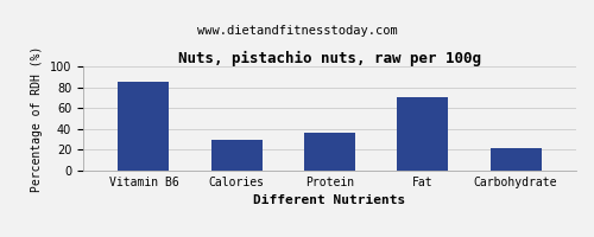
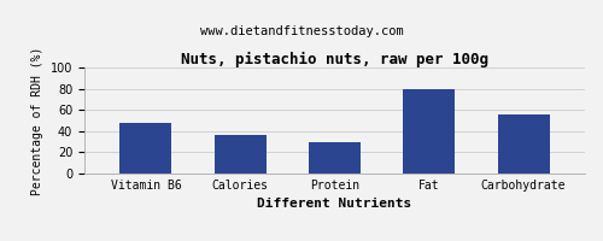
Vitamin B6: 85 -> 48
Calories: 29 -> 36
Protein: 36 -> 30
Fat: 70 -> 80
Carbohydrate: 22 -> 56
